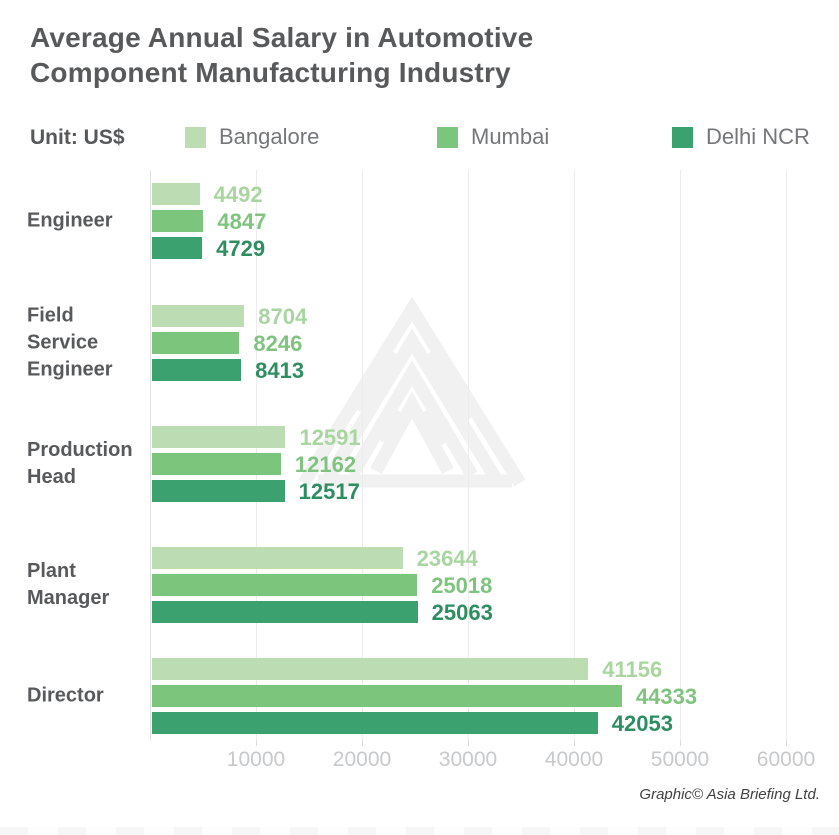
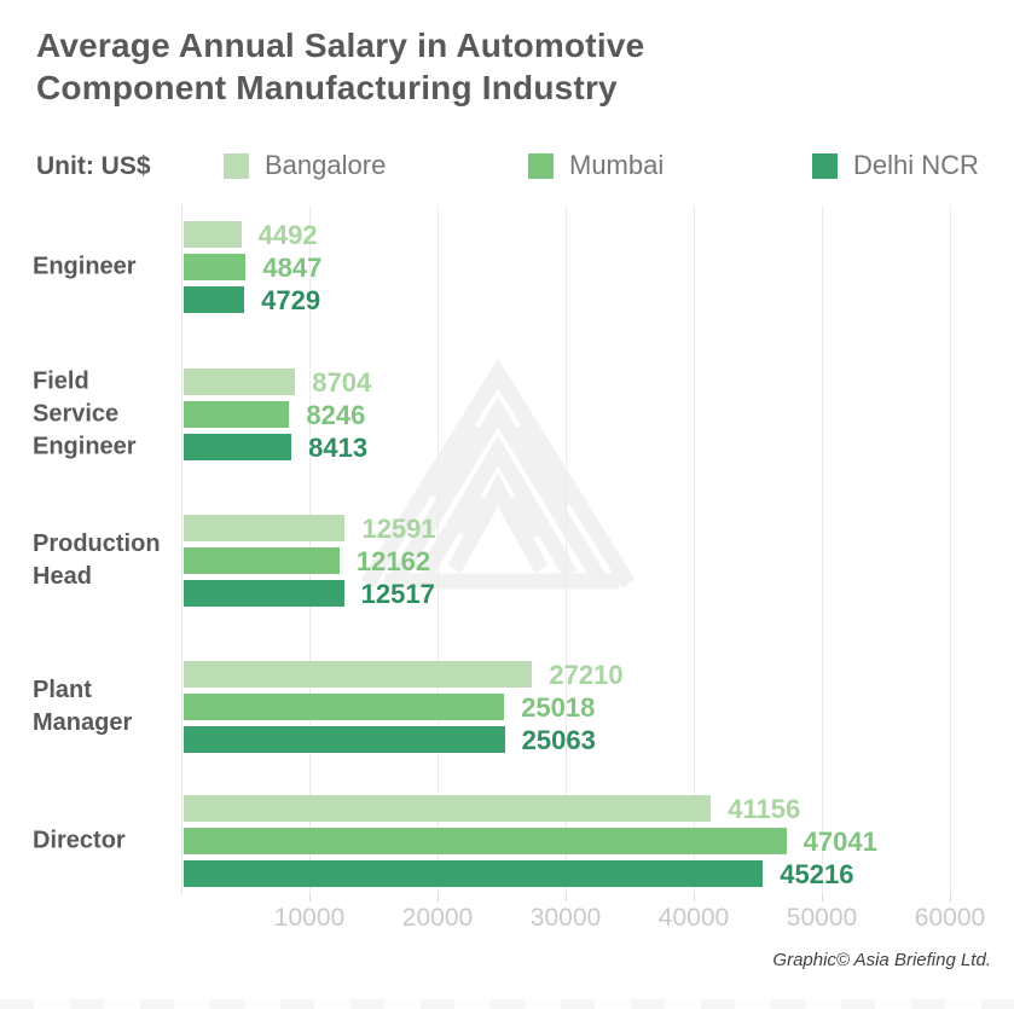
Bangalore/Plant Manager: 23644 -> 27210
Mumbai/Director: 44333 -> 47041
Delhi NCR/Director: 42053 -> 45216
